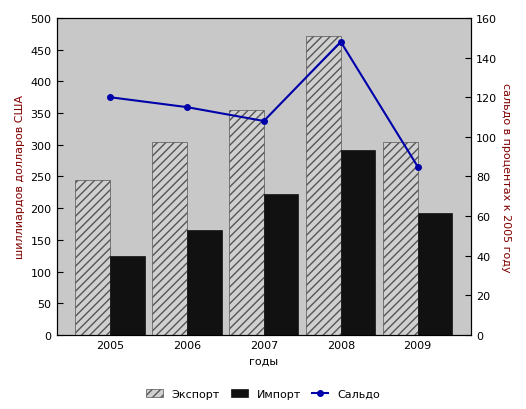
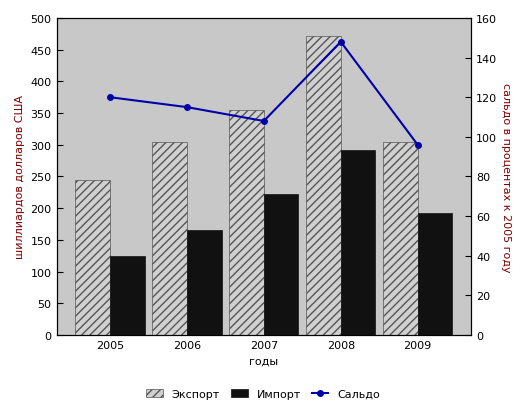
Сальдо/2009: 85 -> 96
